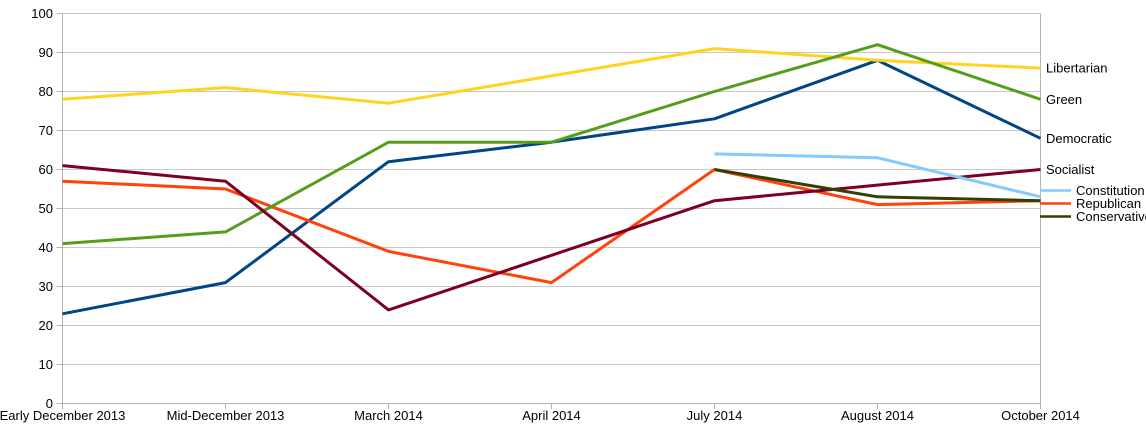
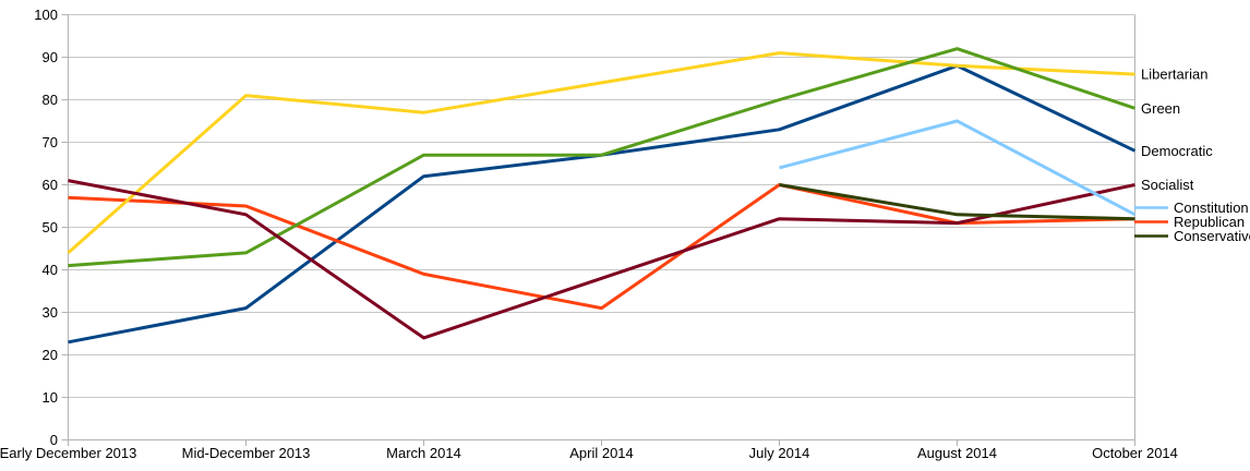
Libertarian/Early December 2013: 78 -> 44
Socialist/Mid-December 2013: 57 -> 53
Socialist/August 2014: 56 -> 51
Constitution/August 2014: 63 -> 75
